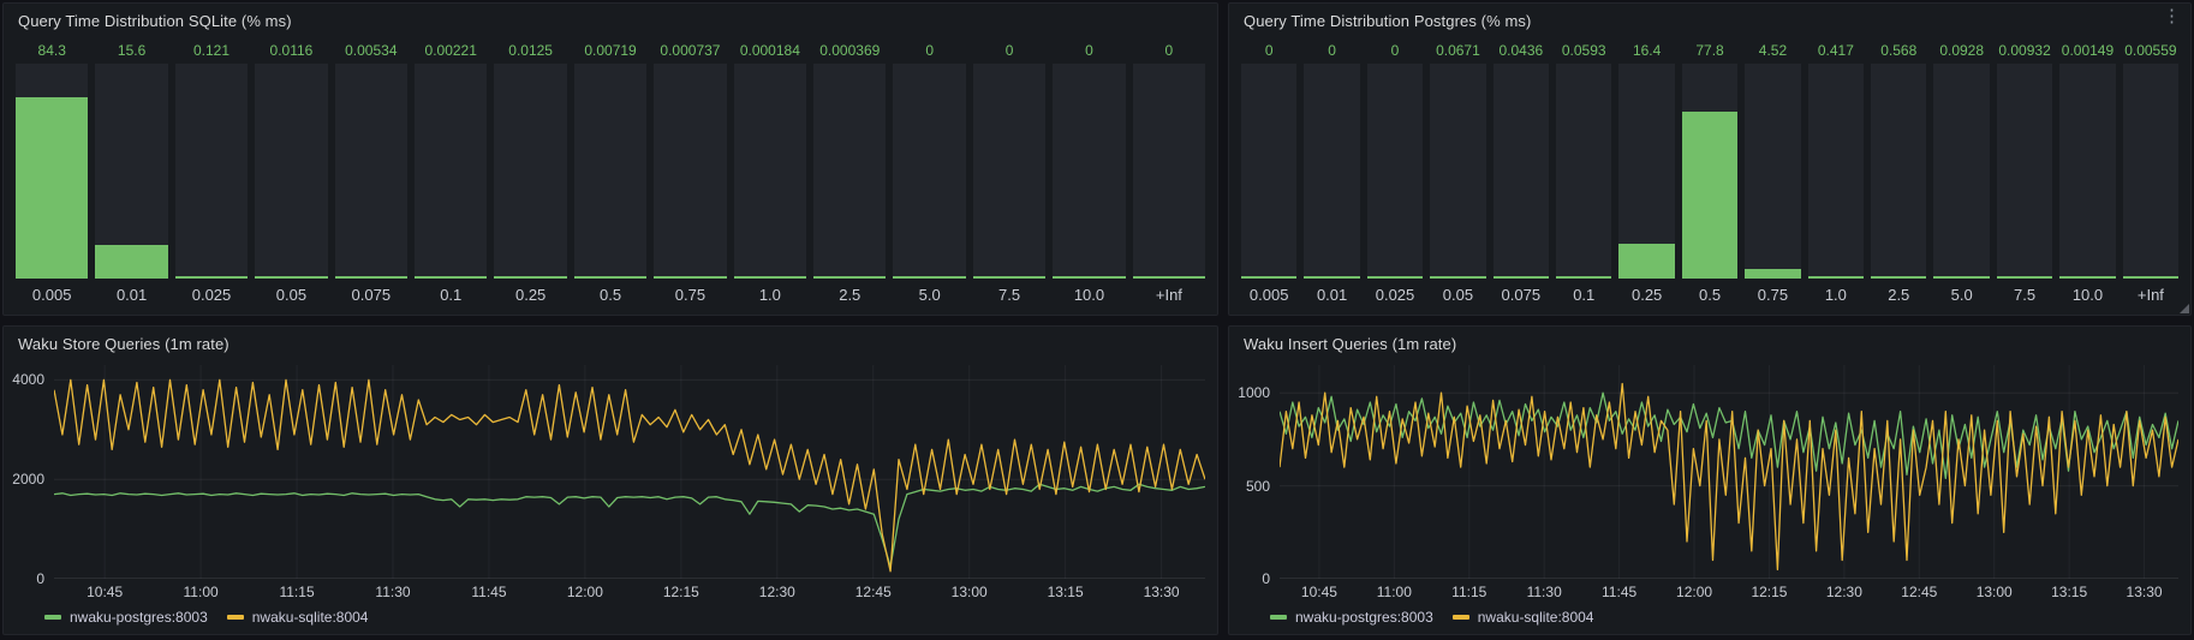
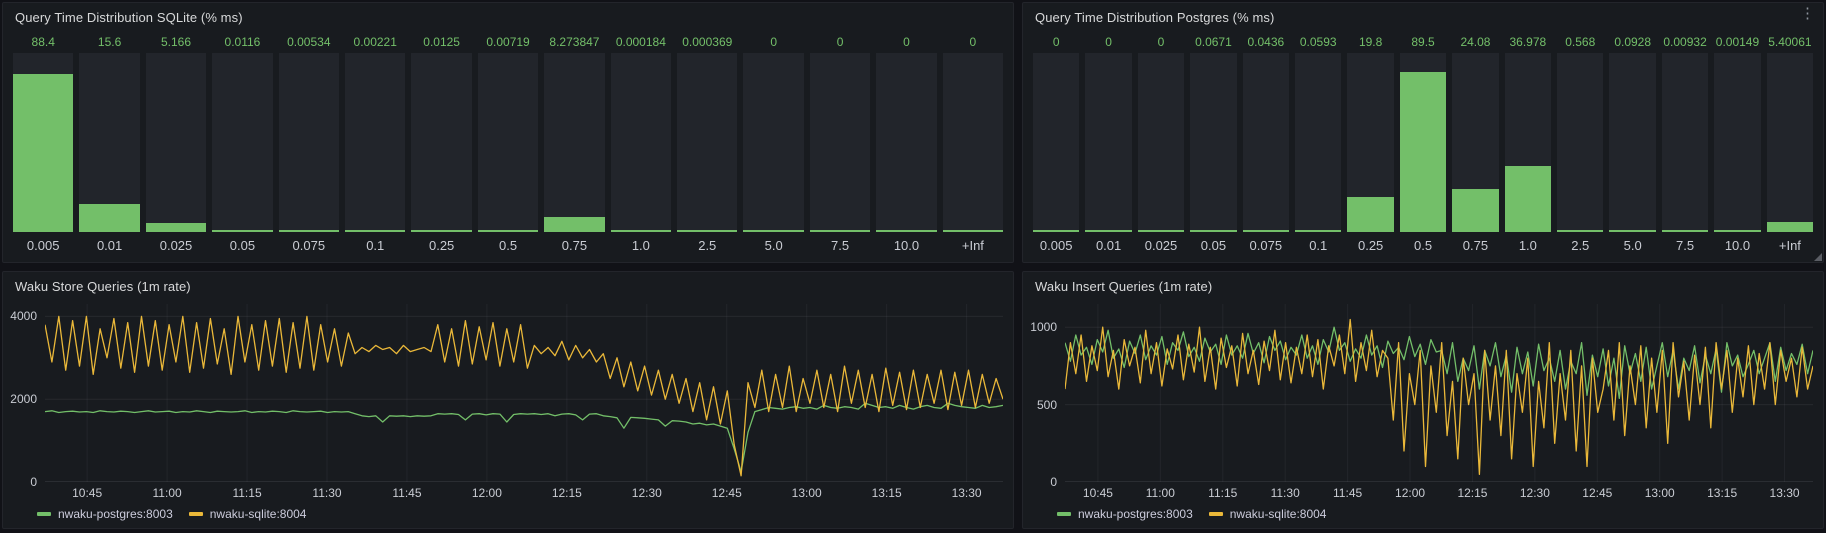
Query Time Distribution SQLite (% ms)/0.005: 84.3 -> 88.4
Query Time Distribution SQLite (% ms)/0.025: 0.121 -> 5.166
Query Time Distribution SQLite (% ms)/0.75: 0.000737 -> 8.273847
Query Time Distribution Postgres (% ms)/0.25: 16.4 -> 19.8
Query Time Distribution Postgres (% ms)/0.5: 77.8 -> 89.5
Query Time Distribution Postgres (% ms)/0.75: 4.52 -> 24.08
Query Time Distribution Postgres (% ms)/1.0: 0.417 -> 36.978
Query Time Distribution Postgres (% ms)/+Inf: 0.00559 -> 5.40061
